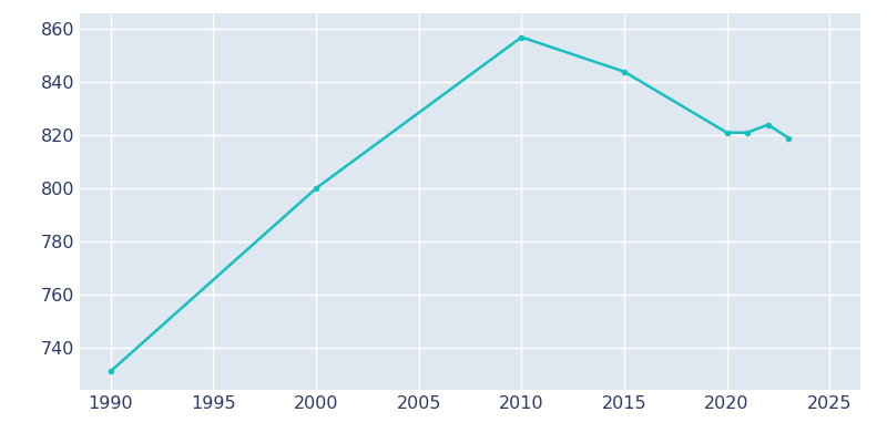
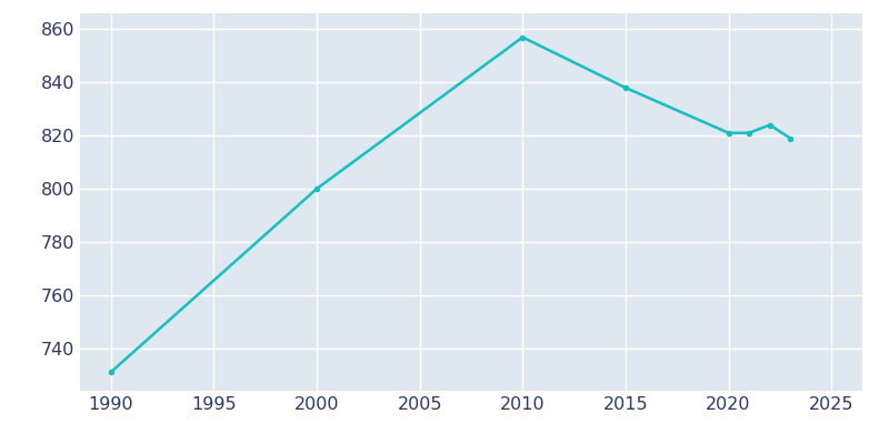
2015: 844 -> 838
